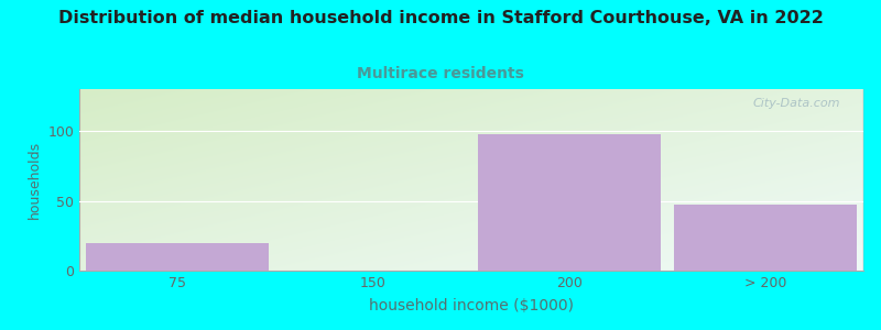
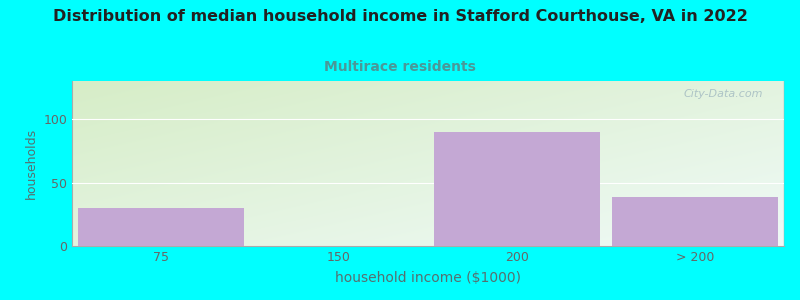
75: 20 -> 30
200: 98 -> 90
> 200: 47 -> 39
